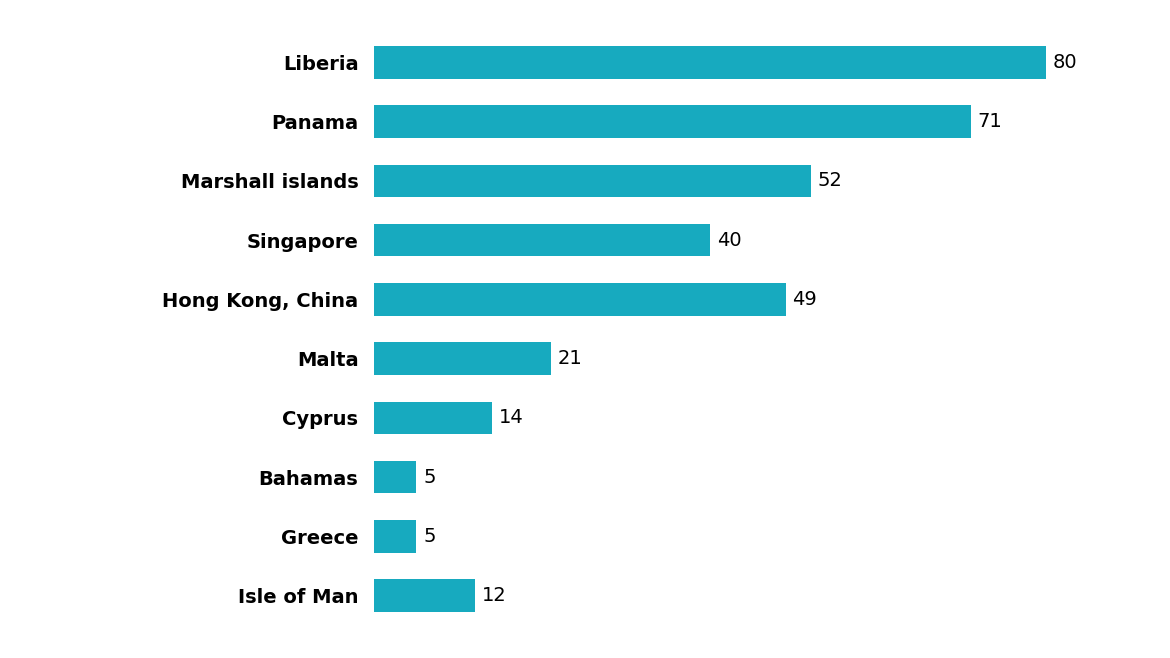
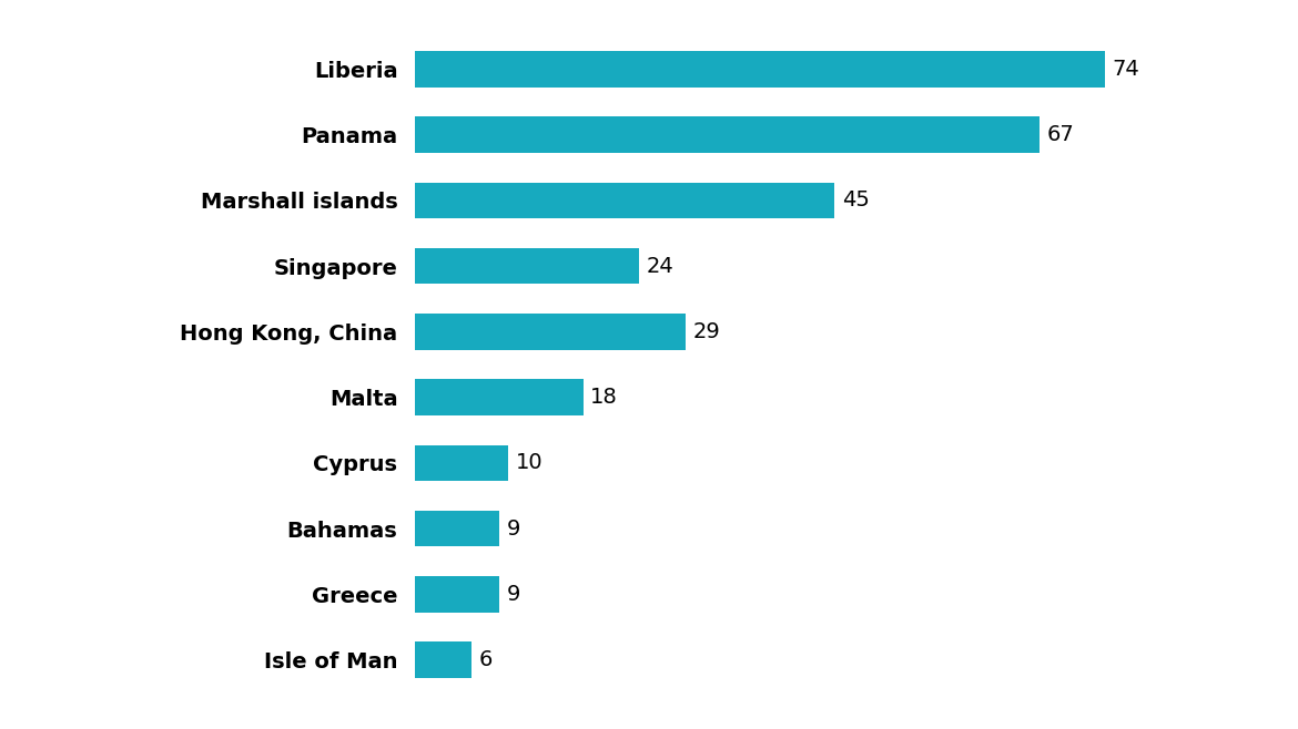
Liberia: 80 -> 74
Panama: 71 -> 67
Marshall islands: 52 -> 45
Singapore: 40 -> 24
Hong Kong, China: 49 -> 29
Malta: 21 -> 18
Cyprus: 14 -> 10
Bahamas: 5 -> 9
Greece: 5 -> 9
Isle of Man: 12 -> 6
